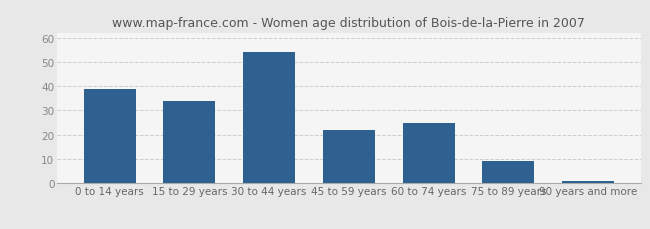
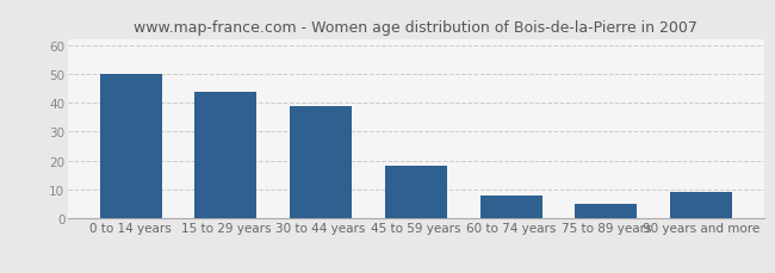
0 to 14 years: 39 -> 50
15 to 29 years: 34 -> 44
30 to 44 years: 54 -> 39
45 to 59 years: 22 -> 18
60 to 74 years: 25 -> 8
75 to 89 years: 9 -> 5
90 years and more: 1 -> 9
